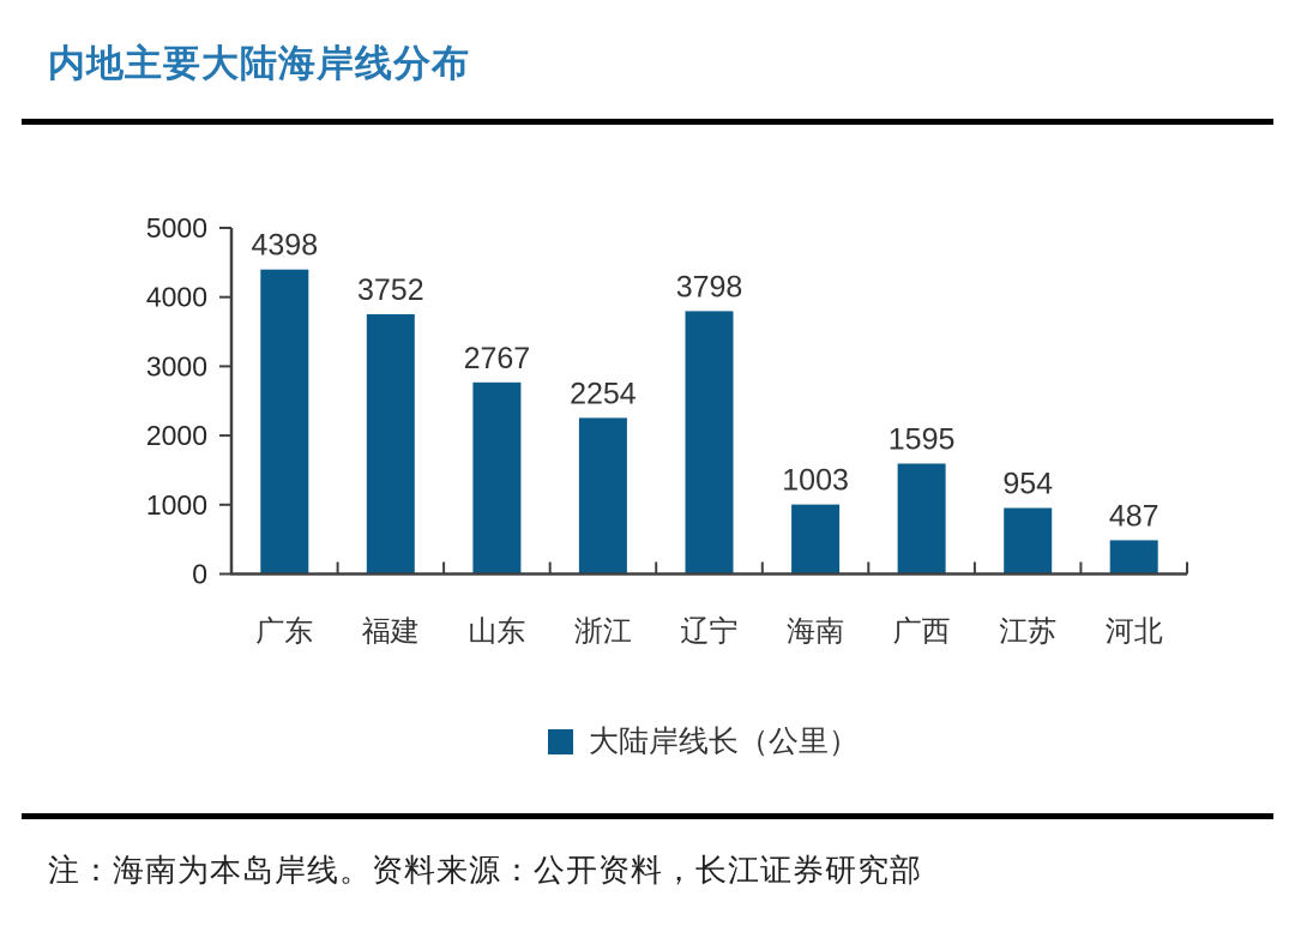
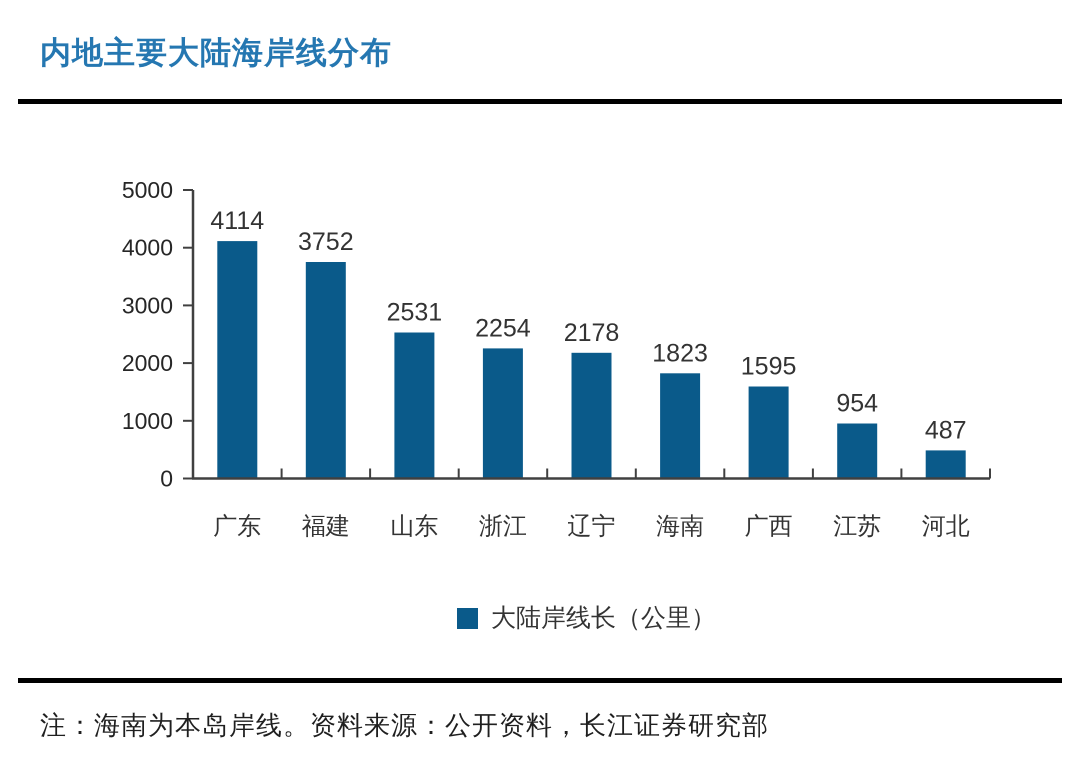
广东: 4398 -> 4114
山东: 2767 -> 2531
辽宁: 3798 -> 2178
海南: 1003 -> 1823
